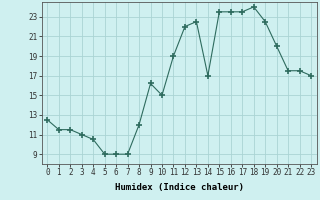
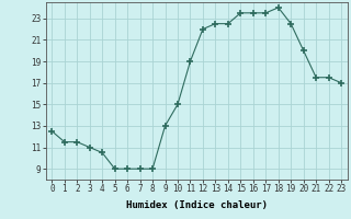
8: 12.0 -> 9.0
9: 16.2 -> 13.0
14: 17.0 -> 22.5
